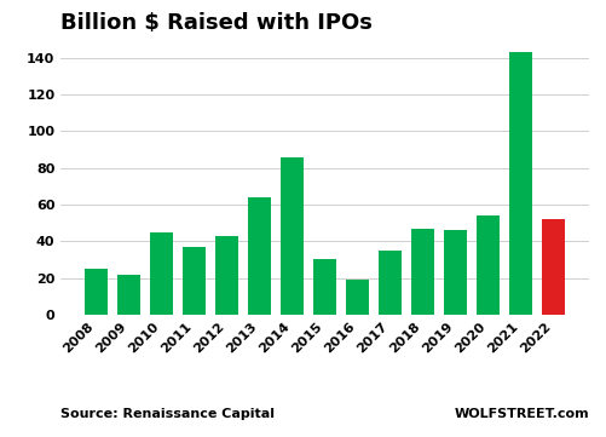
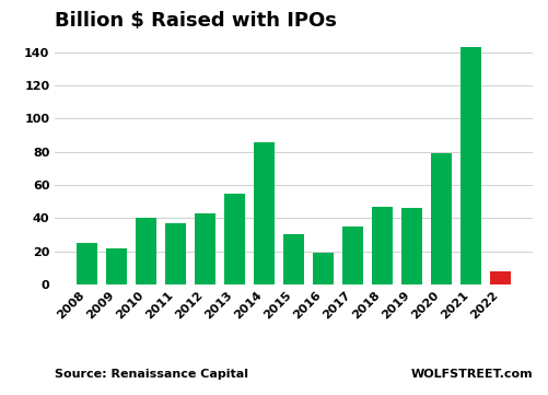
2010: 45 -> 40
2013: 64 -> 55
2020: 54 -> 79
2022: 52 -> 8
